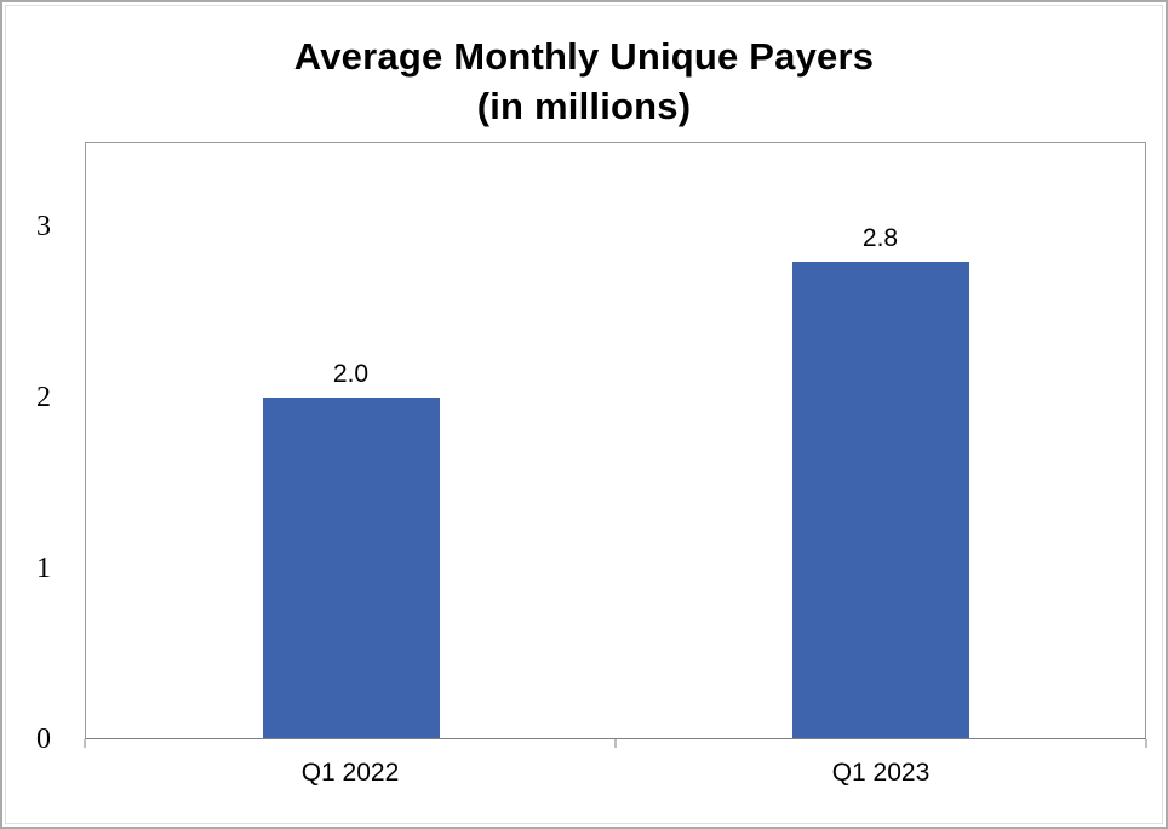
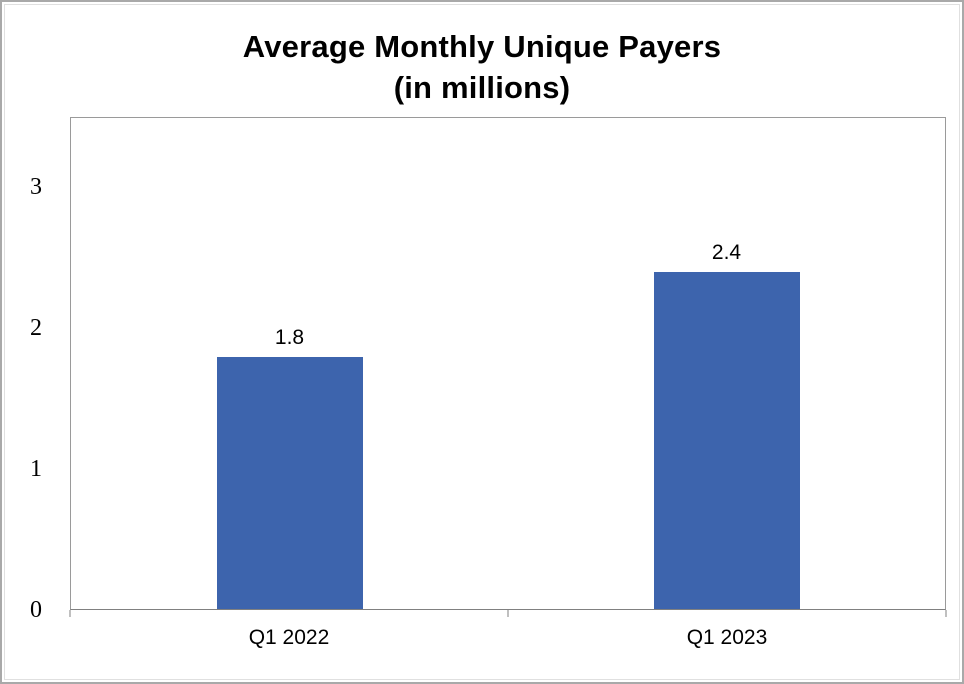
Q1 2022: 2.0 -> 1.8
Q1 2023: 2.8 -> 2.4
